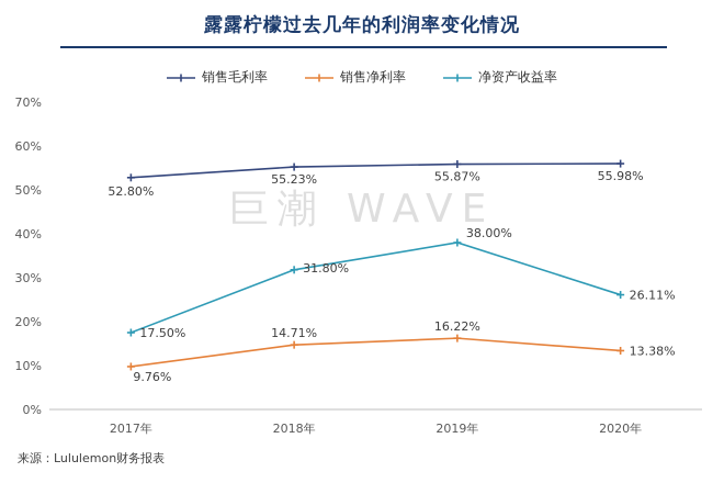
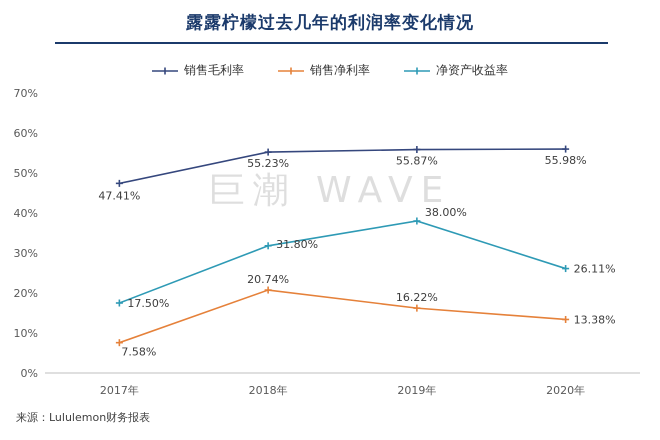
销售毛利率/2017年: 52.80% -> 47.41%
销售净利率/2017年: 9.76% -> 7.58%
销售净利率/2018年: 14.71% -> 20.74%
